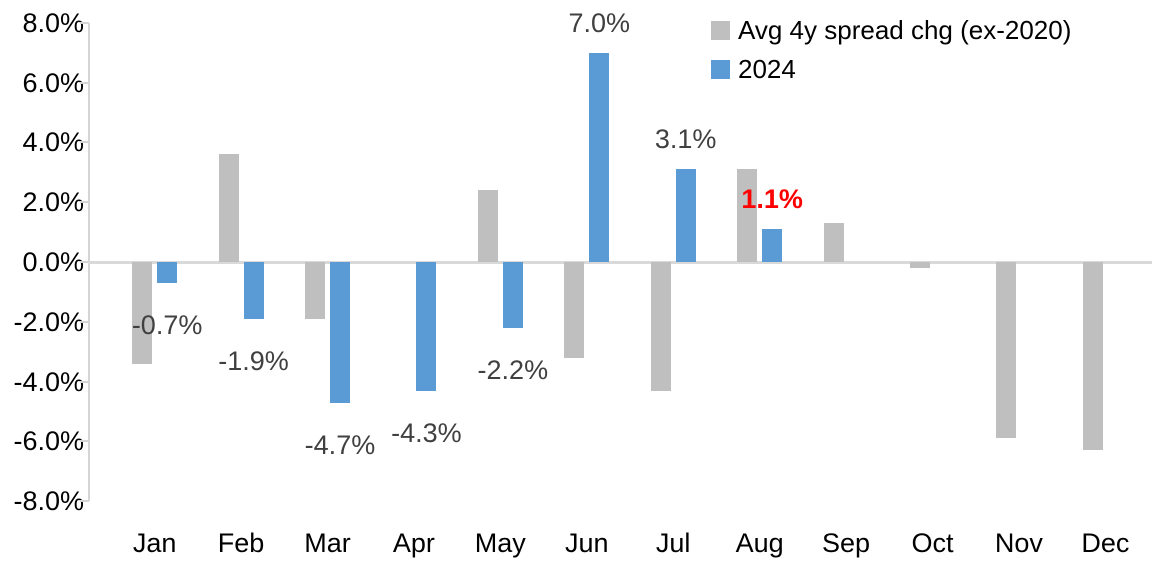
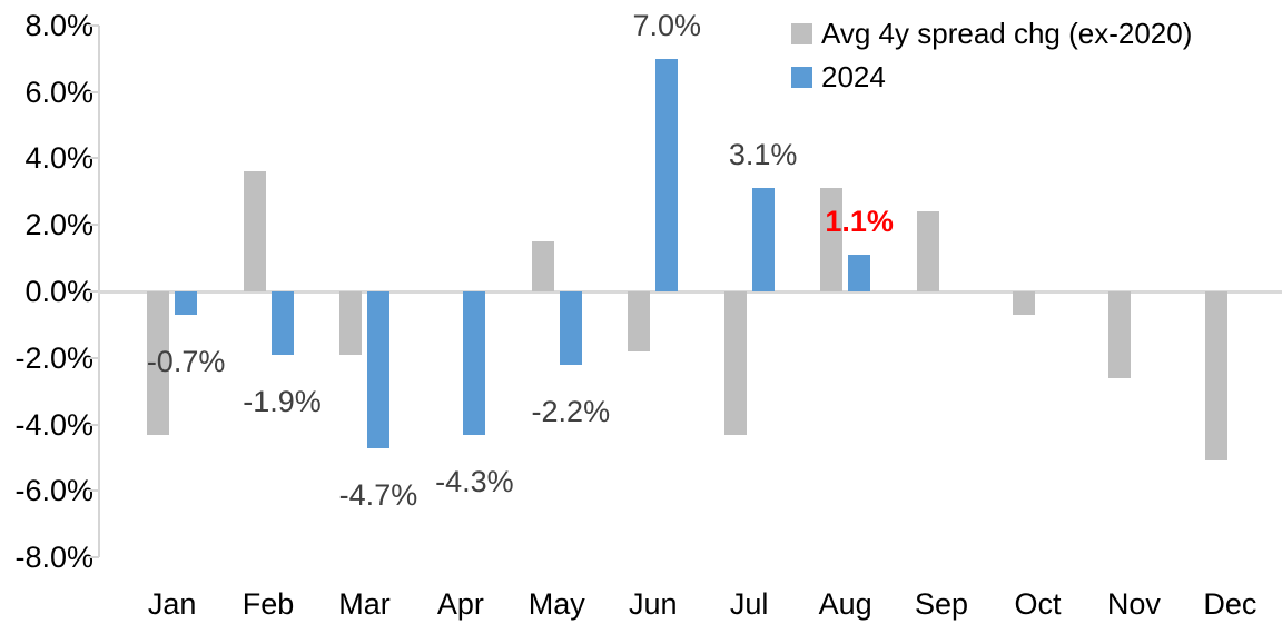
Avg 4y spread chg (ex-2020)/Jan: -3.4% -> -4.3%
Avg 4y spread chg (ex-2020)/May: 2.4% -> 1.5%
Avg 4y spread chg (ex-2020)/Jun: -3.2% -> -1.8%
Avg 4y spread chg (ex-2020)/Sep: 1.3% -> 2.4%
Avg 4y spread chg (ex-2020)/Oct: -0.2% -> -0.7%
Avg 4y spread chg (ex-2020)/Nov: -5.9% -> -2.6%
Avg 4y spread chg (ex-2020)/Dec: -6.3% -> -5.1%
